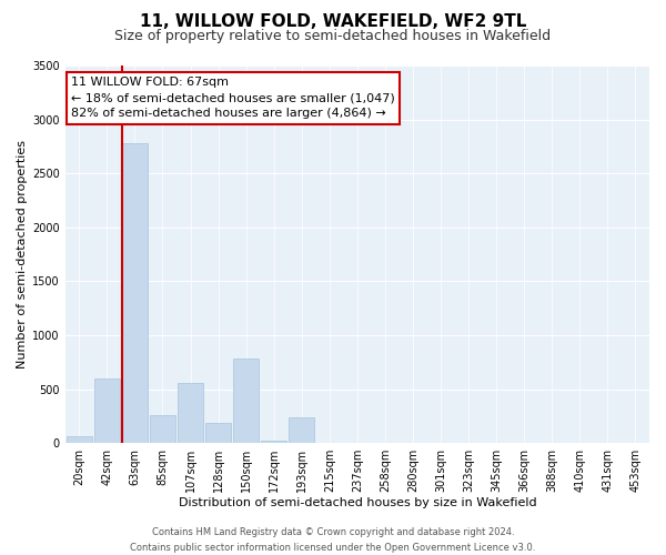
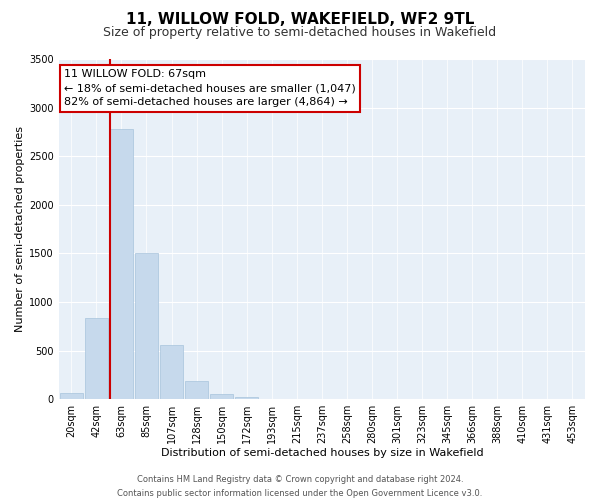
42sqm: 600 -> 830
85sqm: 260 -> 1500
150sqm: 780 -> 60
193sqm: 240 -> 0
